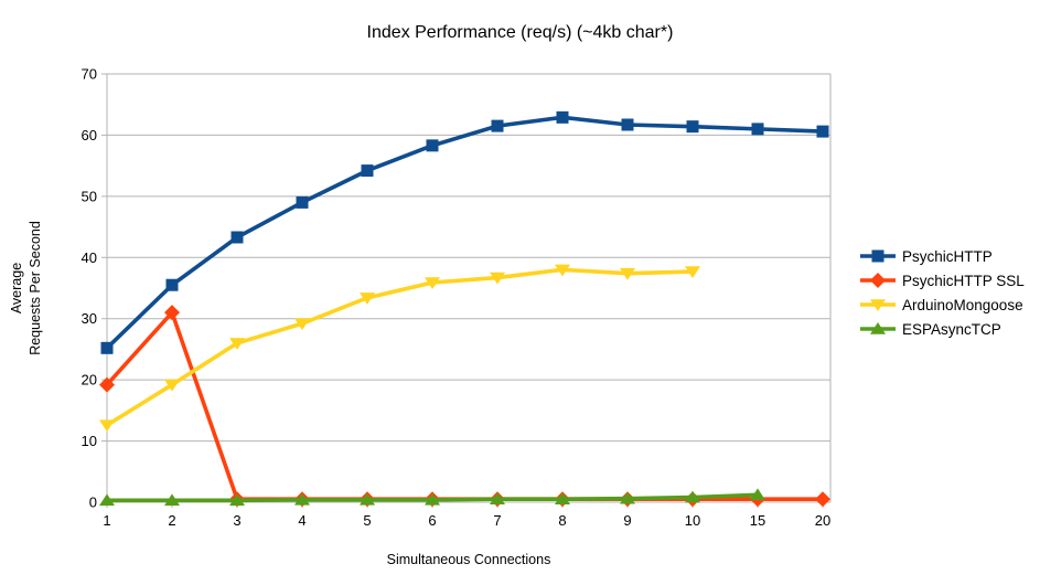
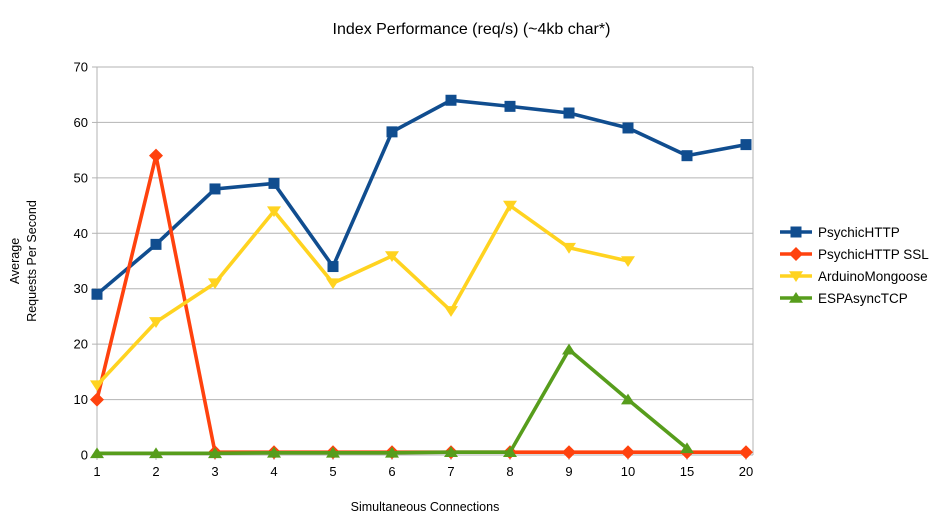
PsychicHTTP/1: 25 -> 29
PsychicHTTP SSL/1: 19 -> 10
PsychicHTTP/2: 36 -> 38
PsychicHTTP SSL/2: 31 -> 54
ArduinoMongoose/2: 19 -> 24
PsychicHTTP/3: 43 -> 48
ArduinoMongoose/3: 26 -> 31
ArduinoMongoose/4: 29 -> 44
PsychicHTTP/5: 54 -> 34
ArduinoMongoose/5: 33 -> 31
PsychicHTTP/7: 62 -> 64
ArduinoMongoose/7: 37 -> 26
ArduinoMongoose/8: 38 -> 45
ESPAsyncTCP/9: 1 -> 19
PsychicHTTP/10: 61 -> 59
ArduinoMongoose/10: 38 -> 35
ESPAsyncTCP/10: 1 -> 10
PsychicHTTP/15: 61 -> 54
PsychicHTTP/20: 61 -> 56
